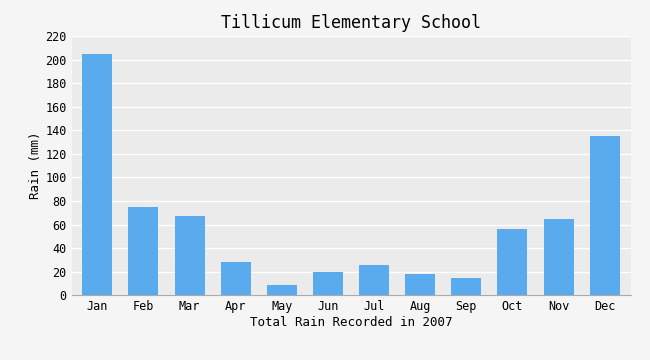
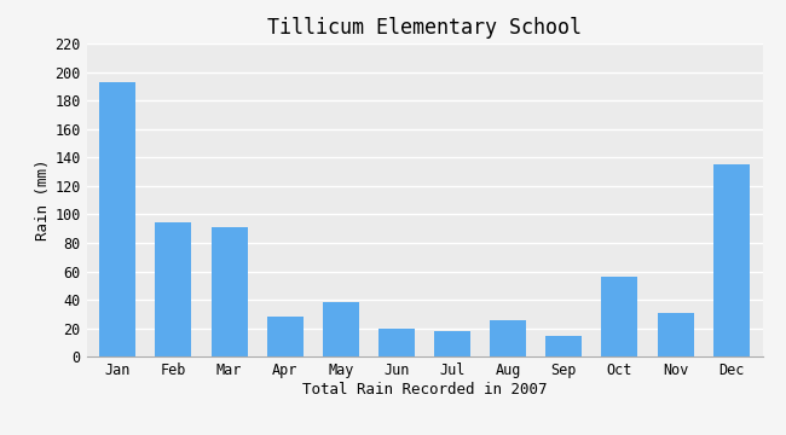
Jan: 205 -> 193
Feb: 75 -> 94
Mar: 67 -> 91
May: 9 -> 38
Jul: 26 -> 18
Aug: 18 -> 26
Nov: 65 -> 31
